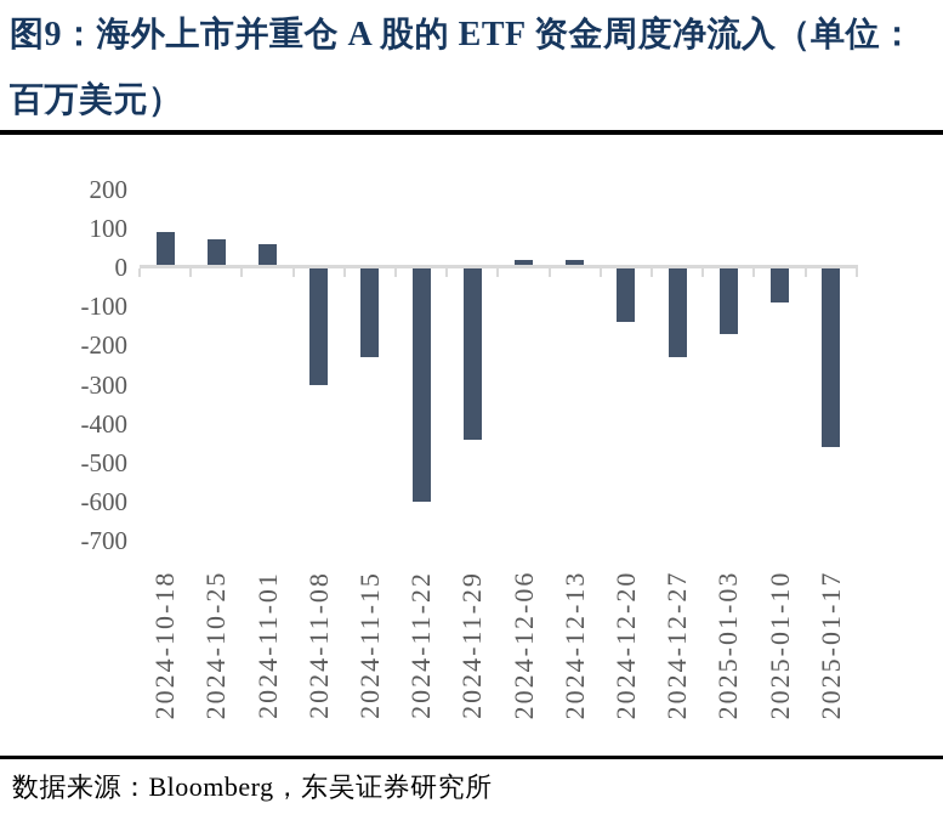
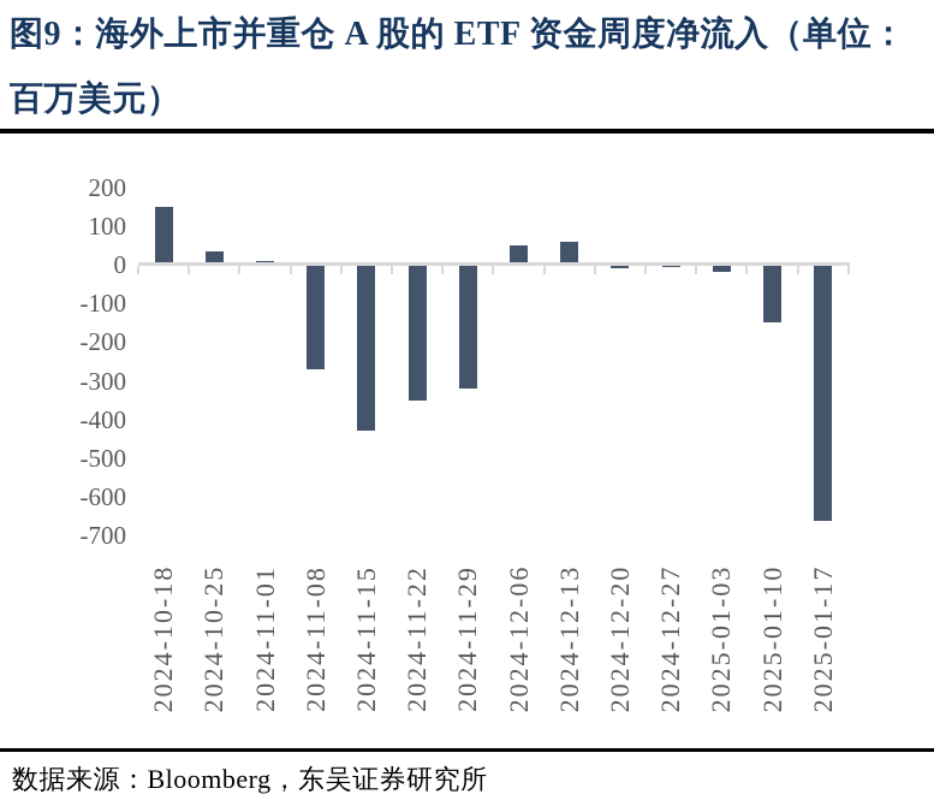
2024-10-18: 90 -> 150
2024-10-25: 70 -> 40
2024-11-01: 60 -> 10
2024-11-08: -300 -> -270
2024-11-15: -230 -> -430
2024-11-22: -600 -> -350
2024-11-29: -440 -> -320
2024-12-06: 20 -> 50
2024-12-13: 20 -> 60
2024-12-20: -140 -> -10
2024-12-27: -230 -> -10
2025-01-03: -170 -> -20
2025-01-10: -90 -> -150
2025-01-17: -460 -> -660
